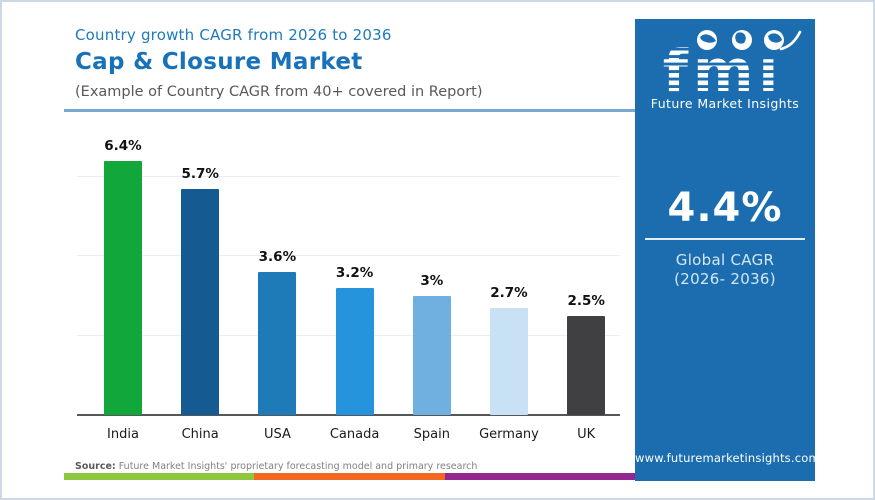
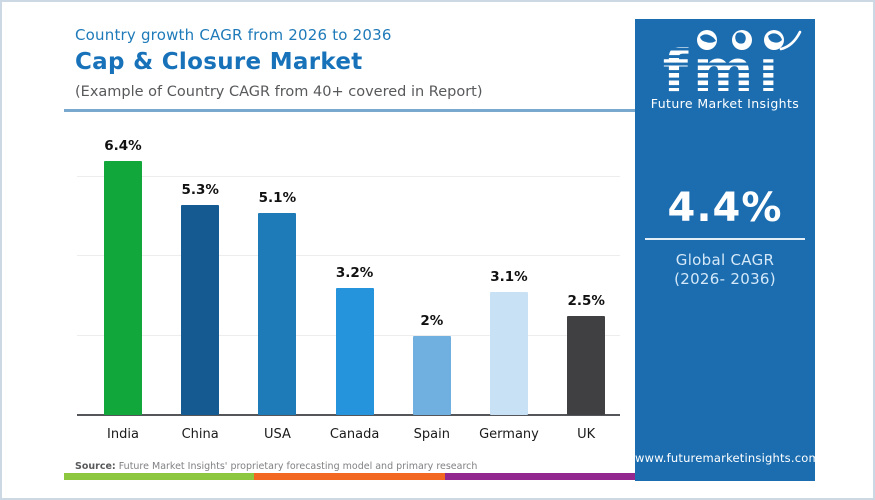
China: 5.7% -> 5.3%
USA: 3.6% -> 5.1%
Spain: 3% -> 2%
Germany: 2.7% -> 3.1%
